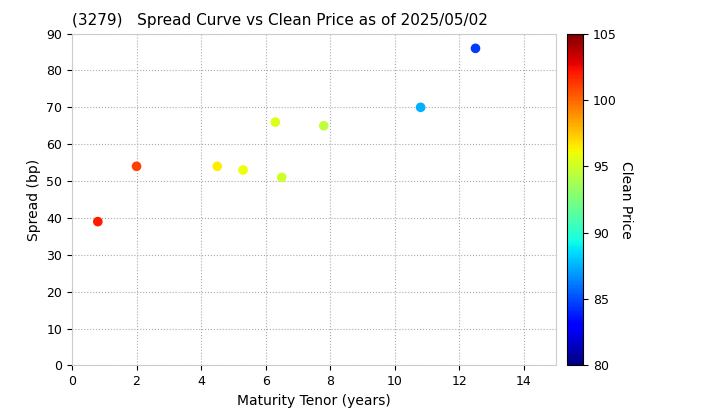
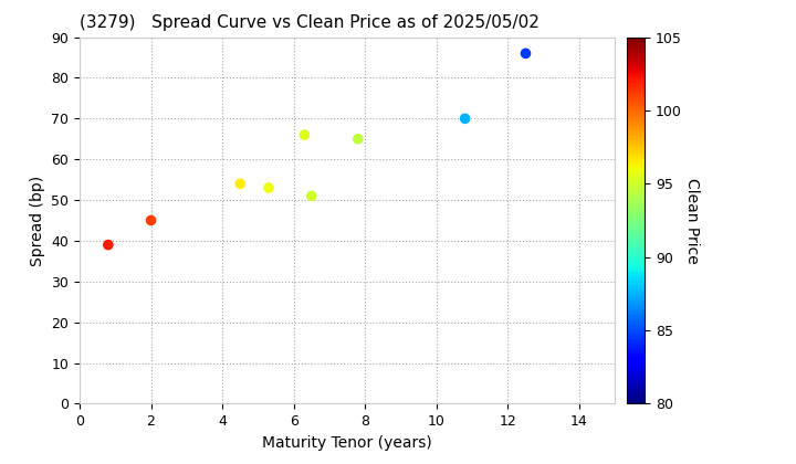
2: 54 -> 45
